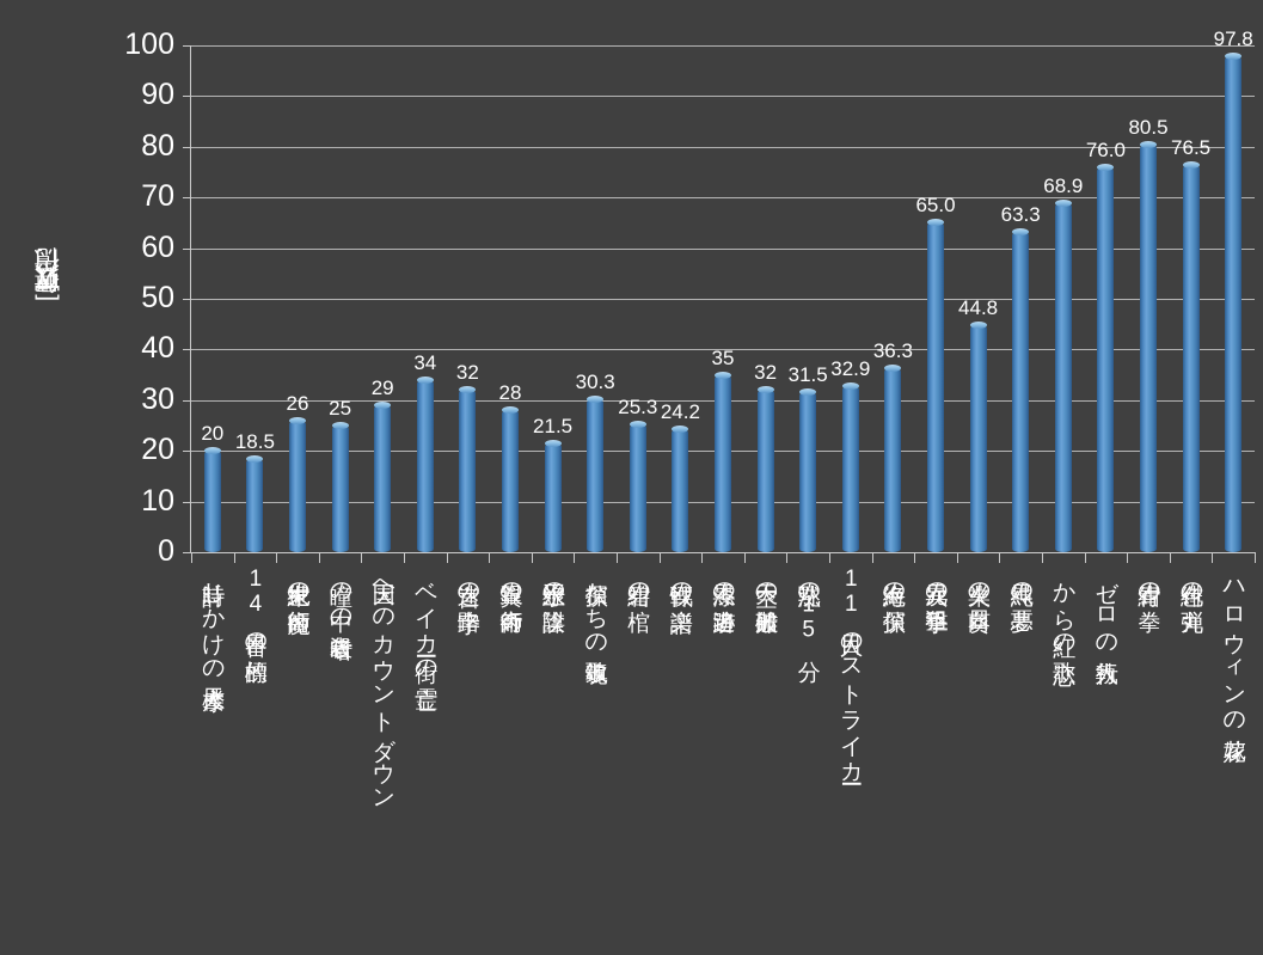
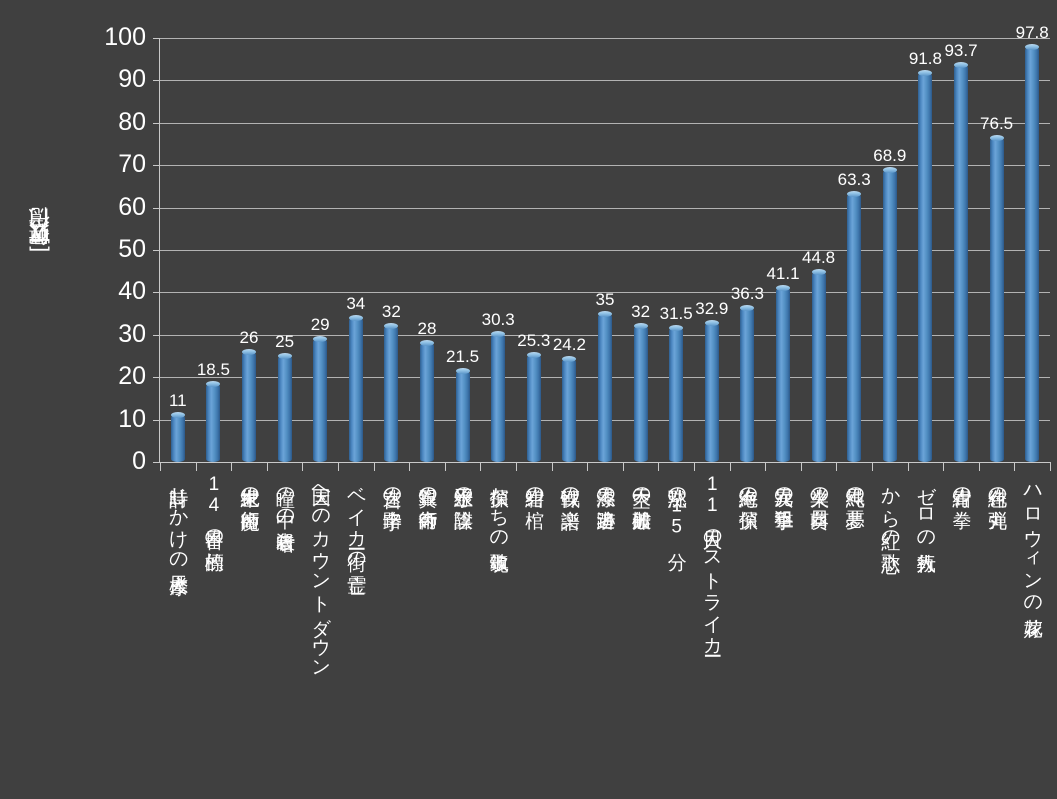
時計じかけの摩天楼: 20 -> 11
異次元の狙撃手: 65.0 -> 41.1
ゼロの執行人: 76.0 -> 91.8
紺青の拳: 80.5 -> 93.7
